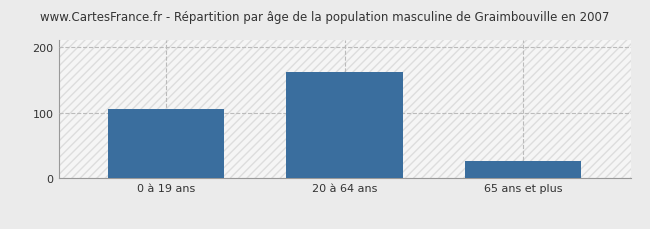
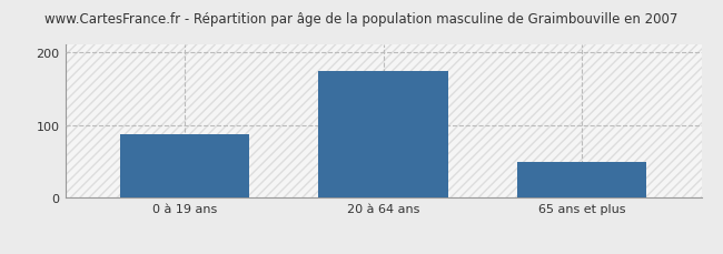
0 à 19 ans: 106 -> 88
20 à 64 ans: 162 -> 174
65 ans et plus: 27 -> 50
